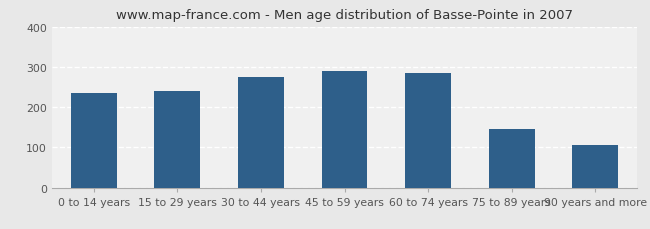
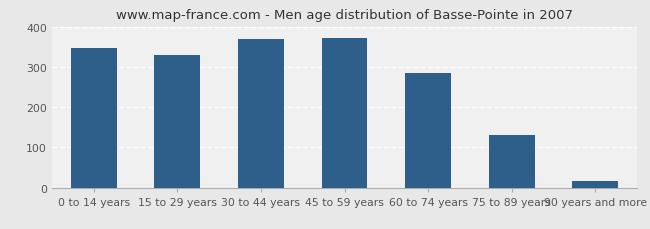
0 to 14 years: 235 -> 348
15 to 29 years: 240 -> 330
30 to 44 years: 275 -> 369
45 to 59 years: 290 -> 372
75 to 89 years: 145 -> 130
90 years and more: 105 -> 17
